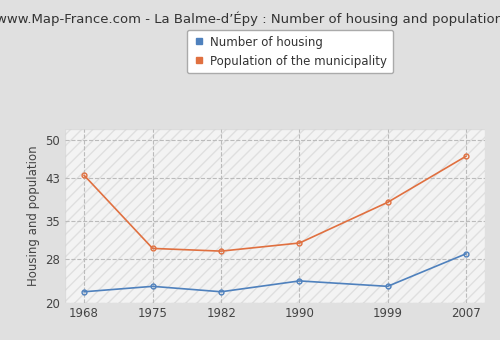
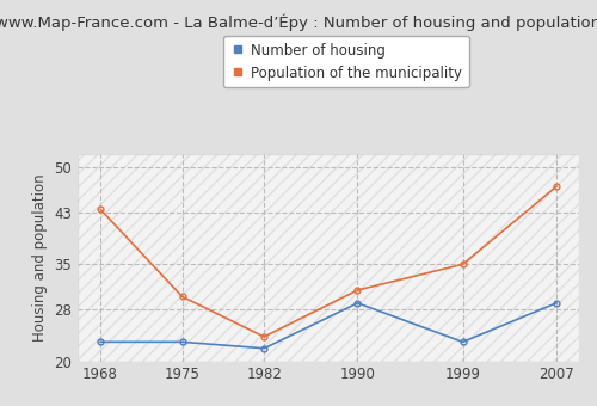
Number of housing/1968: 22 -> 23
Population of the municipality/1982: 29.5 -> 23.8
Number of housing/1990: 24 -> 29
Population of the municipality/1999: 38.5 -> 35.0
